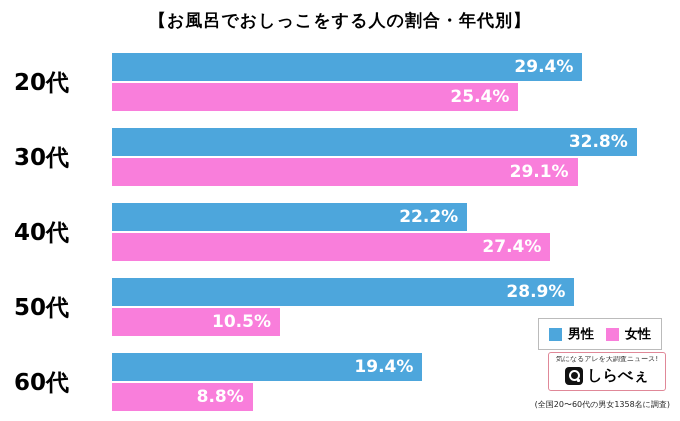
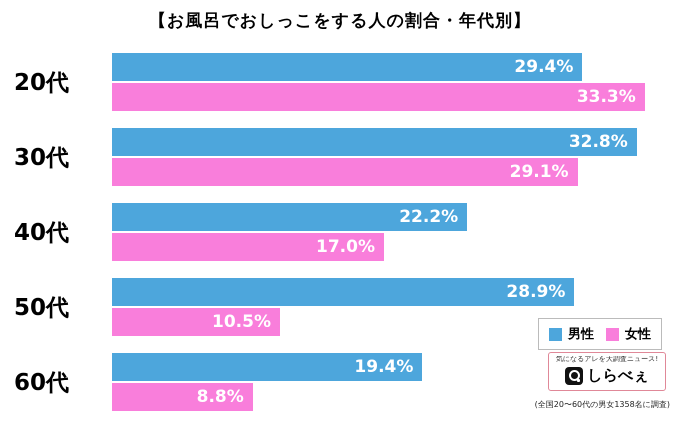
女性/20代: 25.4% -> 33.3%
女性/40代: 27.4% -> 17.0%
